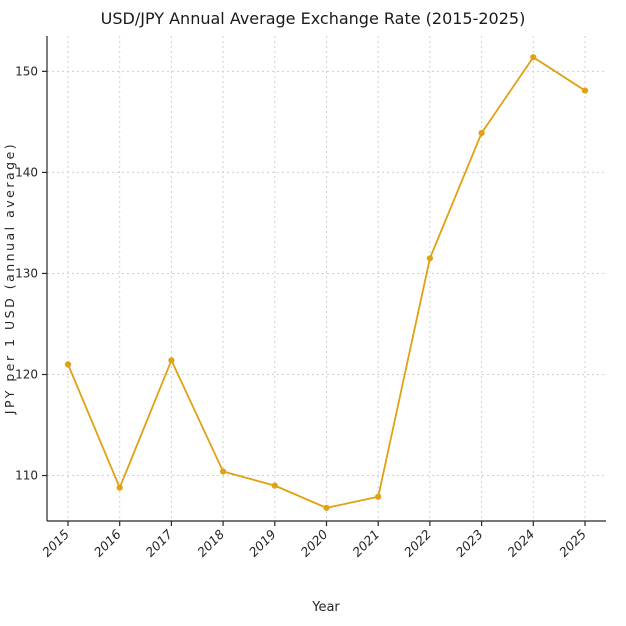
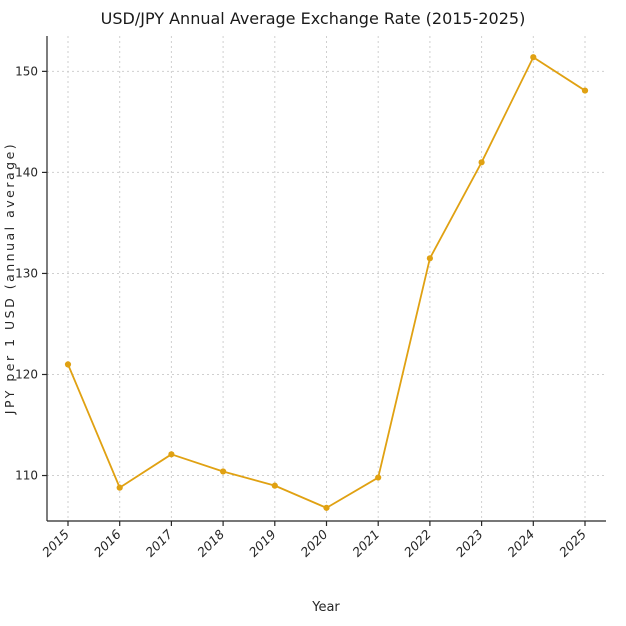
2017: 121.4 -> 112.1
2021: 107.9 -> 109.8
2023: 143.9 -> 141.0
